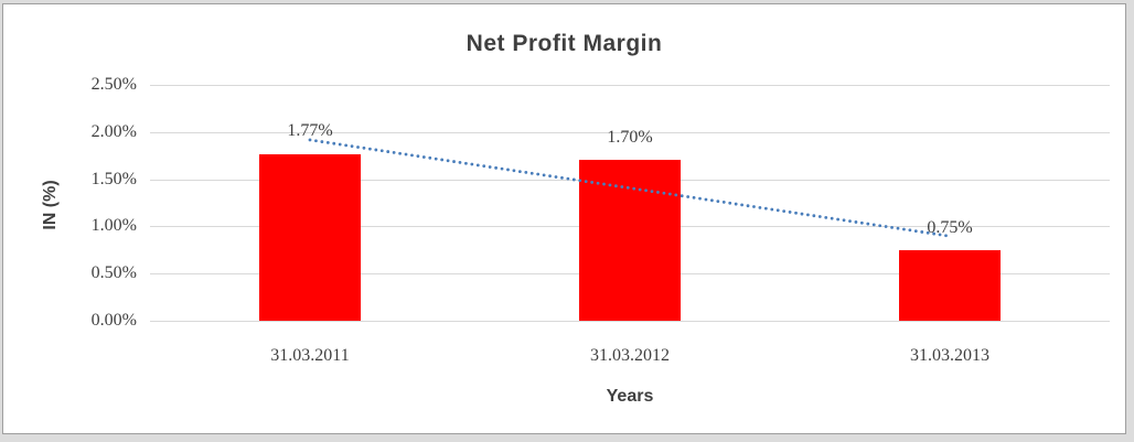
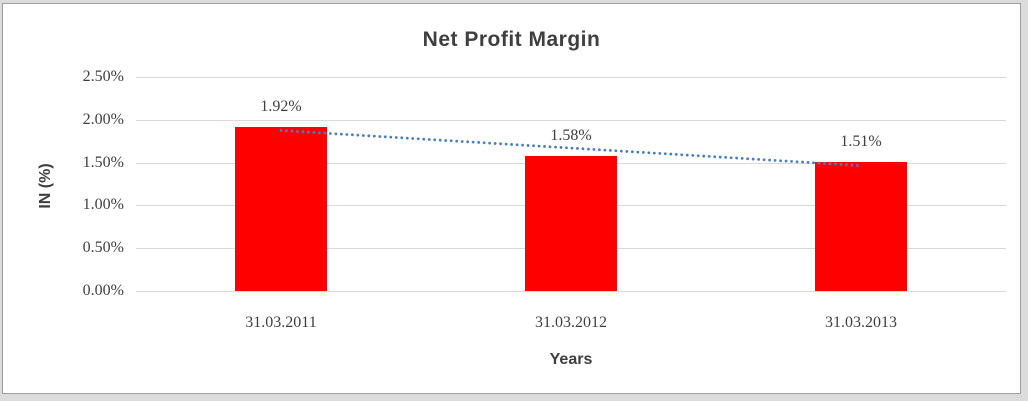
31.03.2011: 1.77% -> 1.92%
31.03.2012: 1.70% -> 1.58%
31.03.2013: 0.75% -> 1.51%
